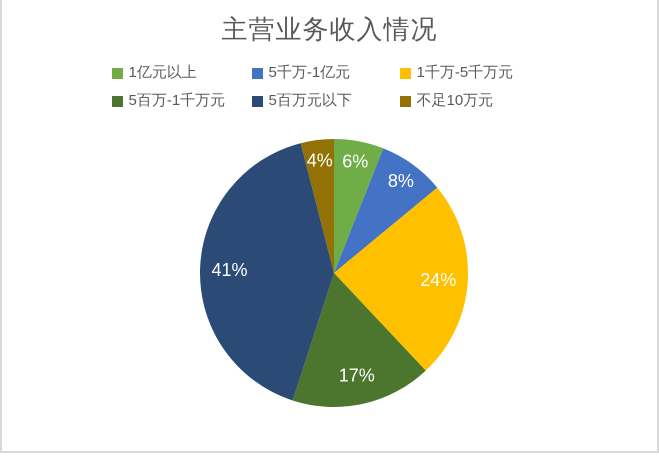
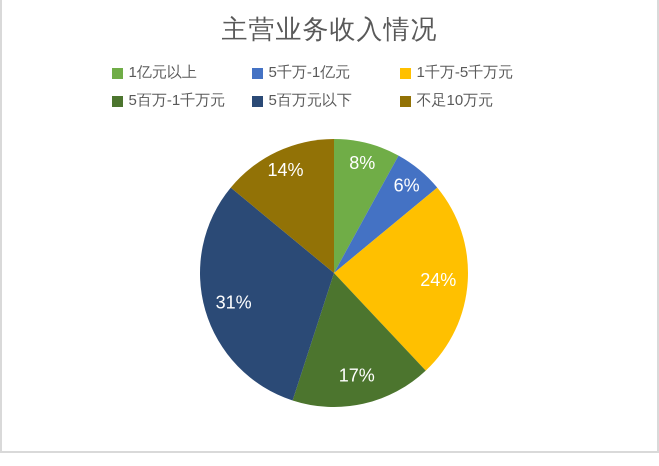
1亿元以上: 6% -> 8%
5千万-1亿元: 8% -> 6%
5百万元以下: 41% -> 31%
不足10万元: 4% -> 14%
